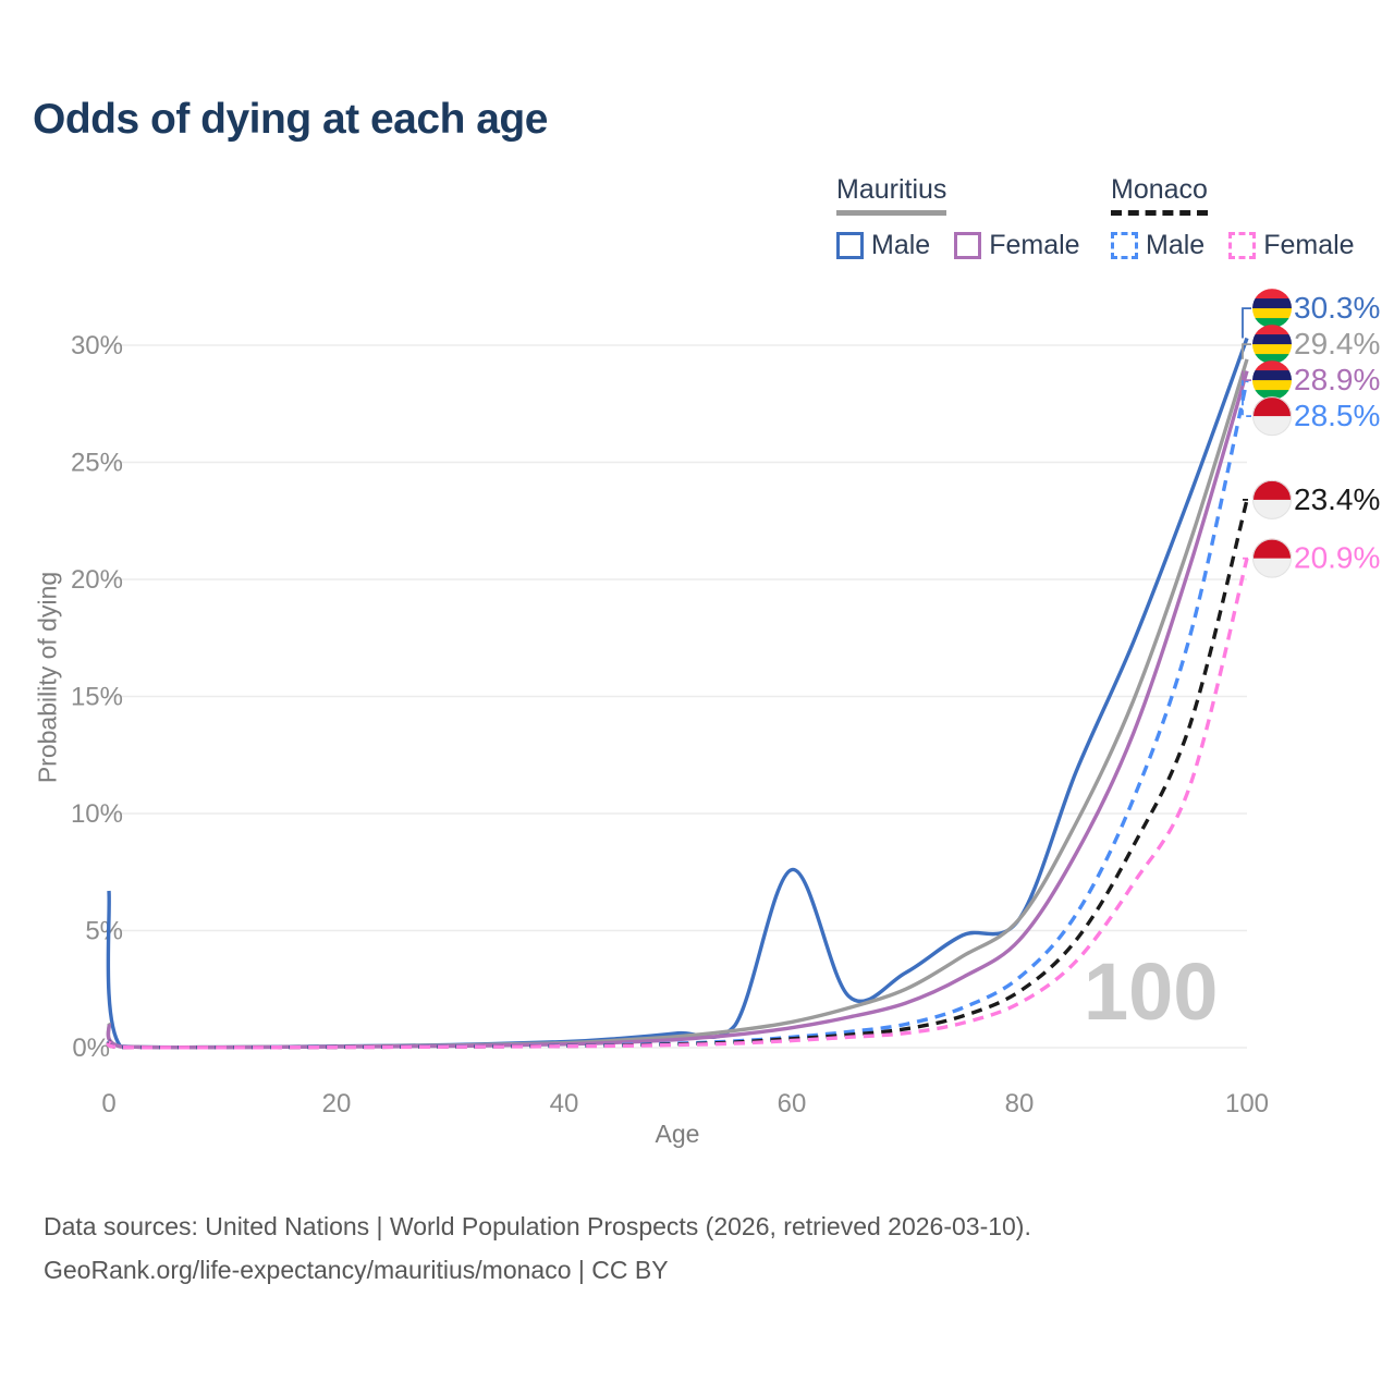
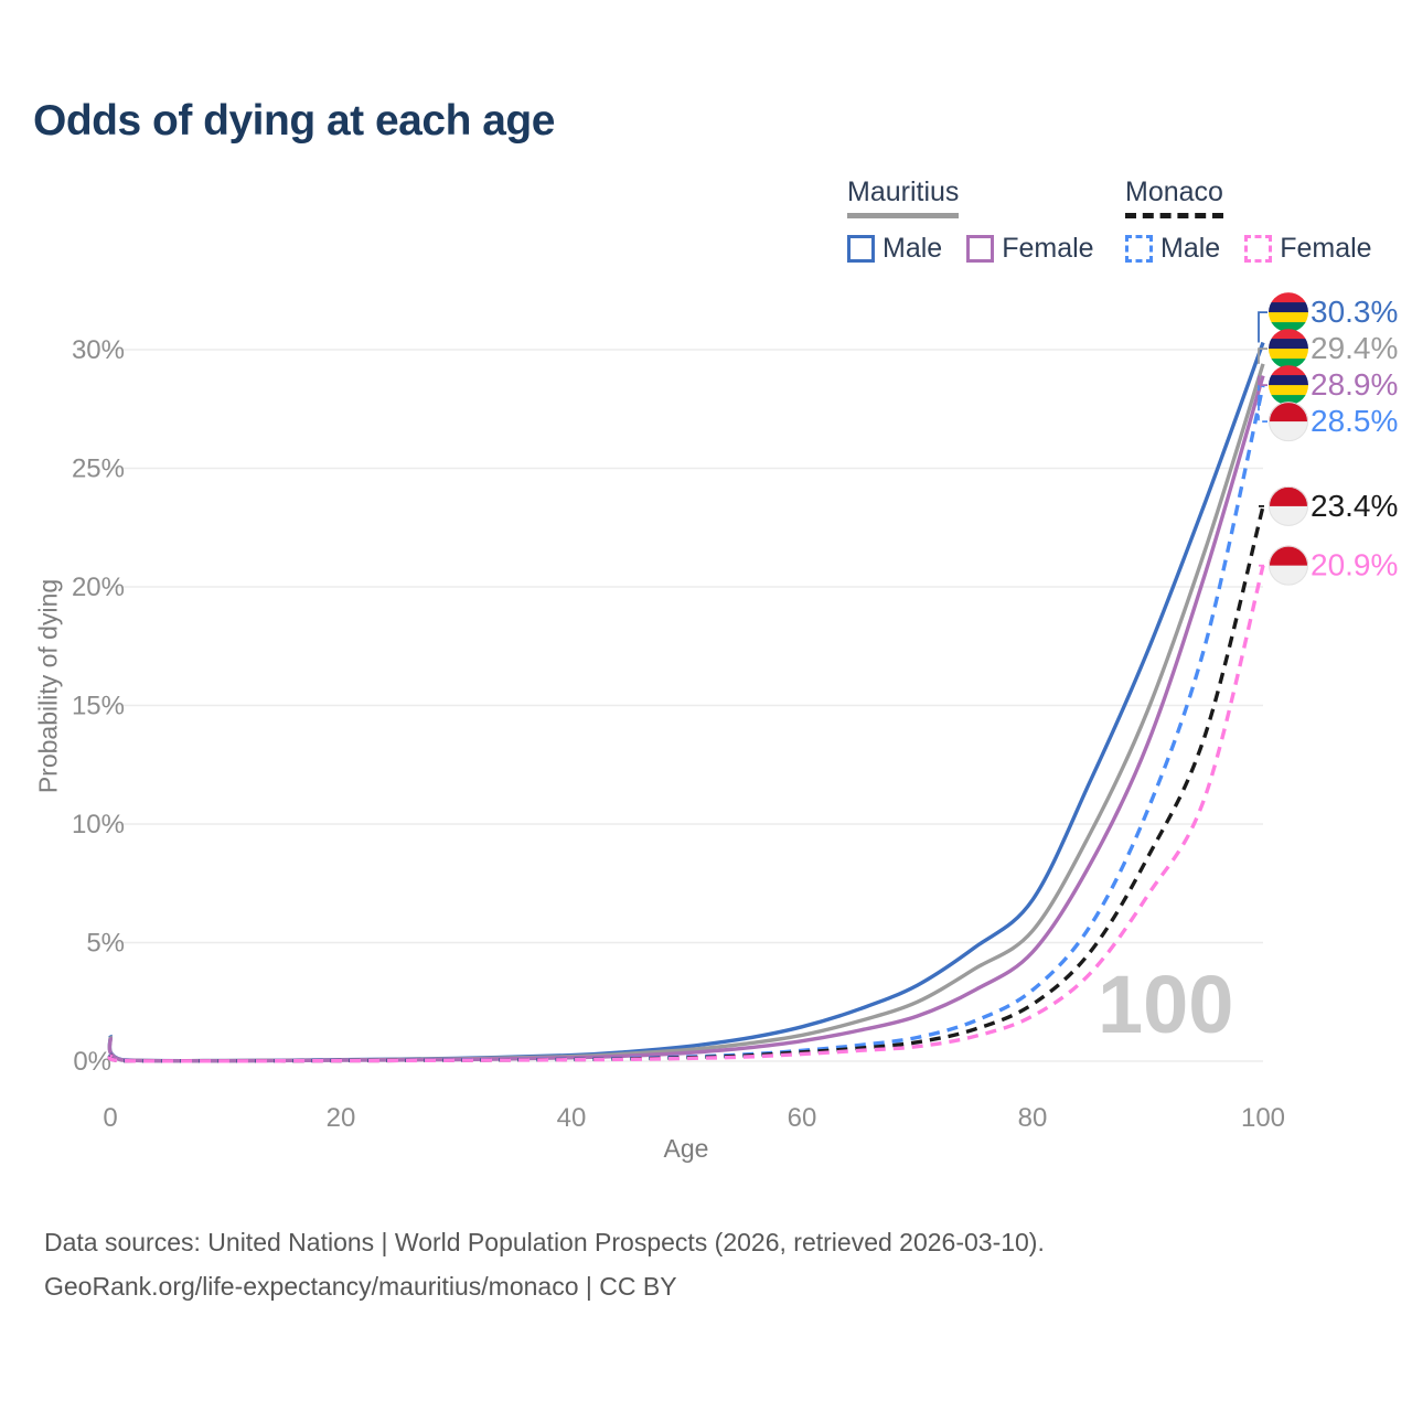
Mauritius Male/0: 6.7% -> 1.1%
Mauritius Male/60: 7.6% -> 1.4%
Mauritius Male/80: 5.5% -> 6.8%
